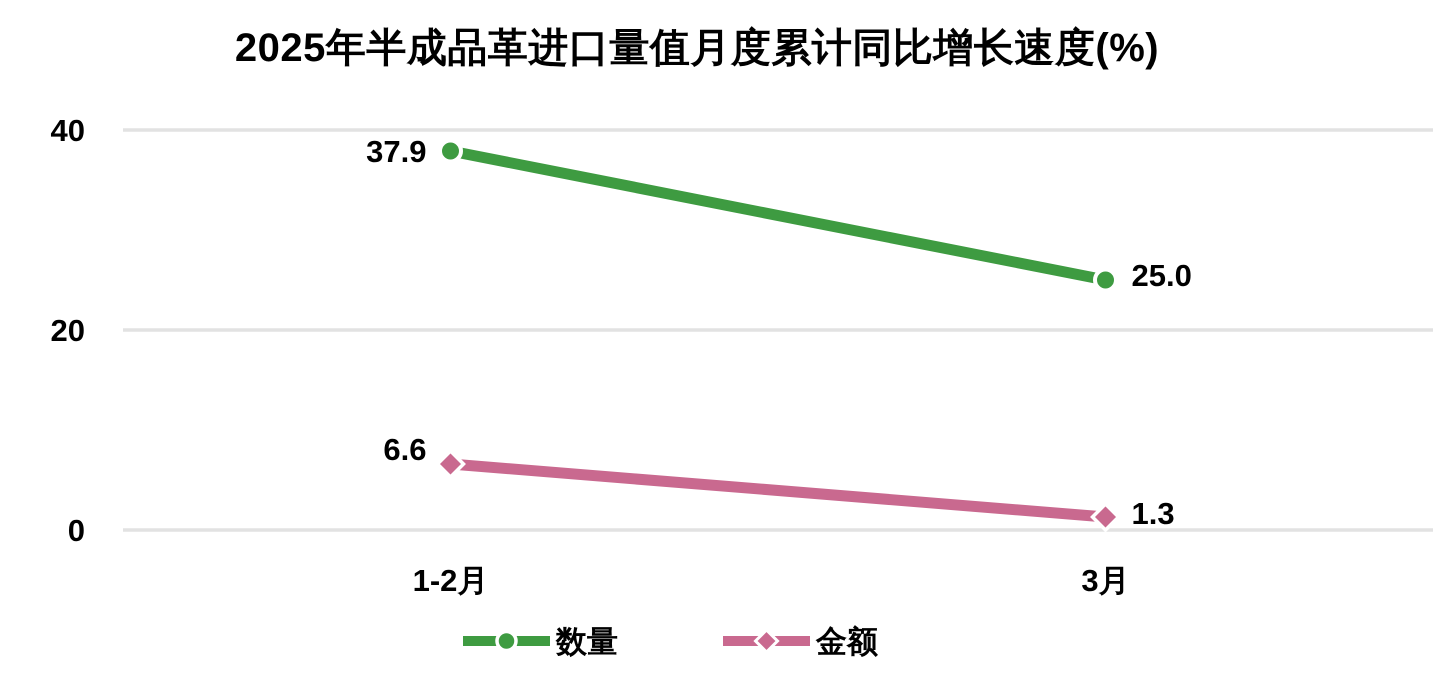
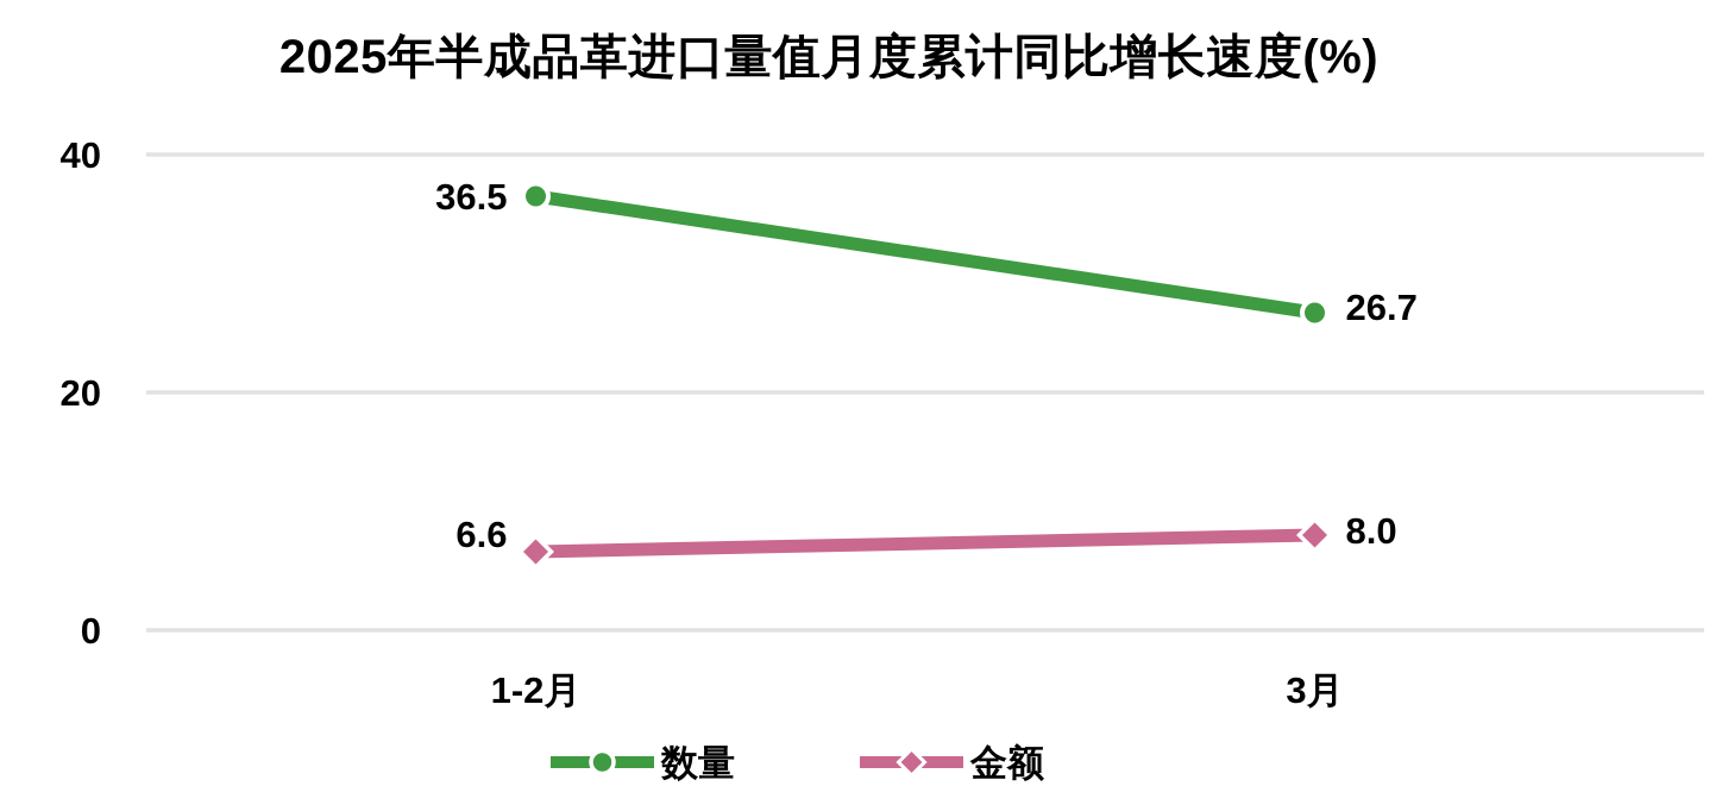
数量/1-2月: 37.9 -> 36.5
数量/3月: 25.0 -> 26.7
金额/3月: 1.3 -> 8.0
